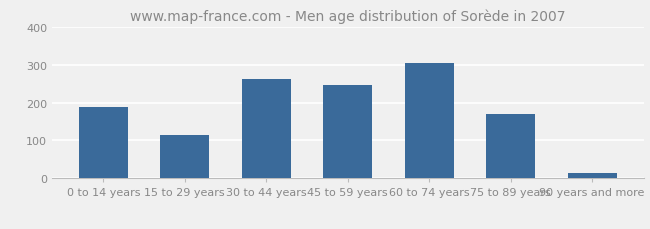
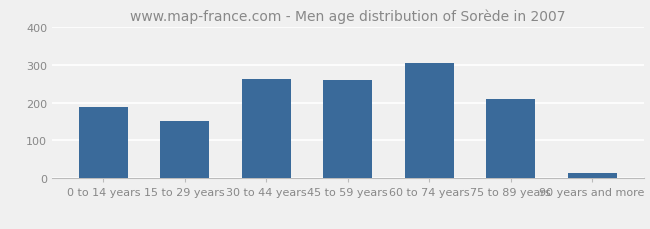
15 to 29 years: 115 -> 150
45 to 59 years: 245 -> 259
75 to 89 years: 170 -> 209
